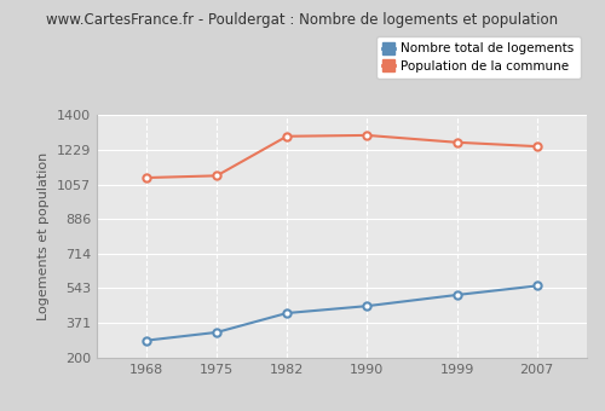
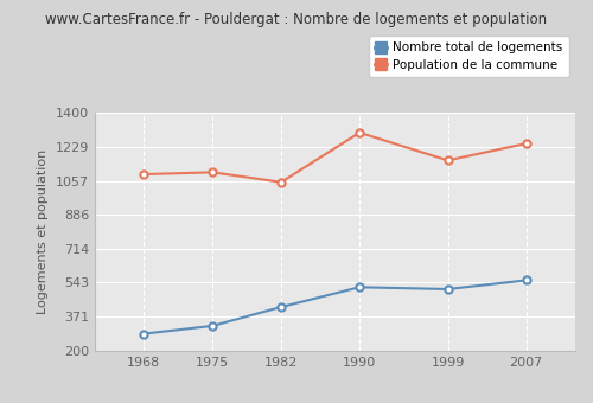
Population de la commune/1982: 1300 -> 1050
Nombre total de logements/1990: 460 -> 520
Population de la commune/1999: 1260 -> 1160
